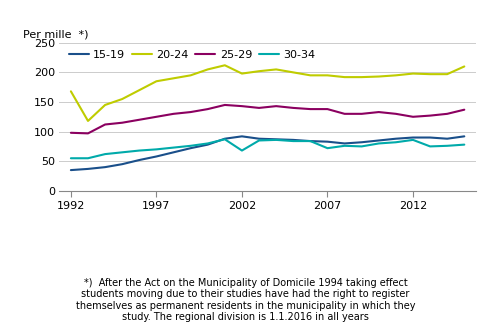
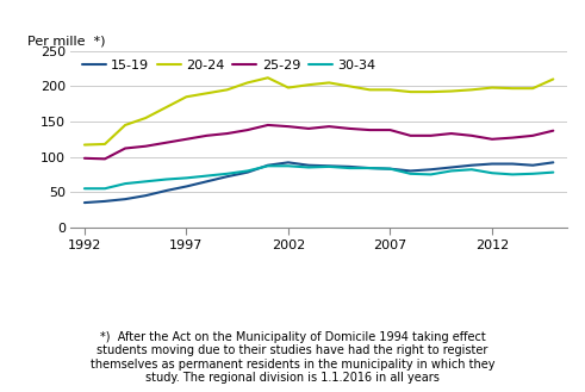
20-24/1992: 168 -> 117
30-34/2002: 68 -> 87
30-34/2007: 72 -> 83
30-34/2012: 86 -> 77
